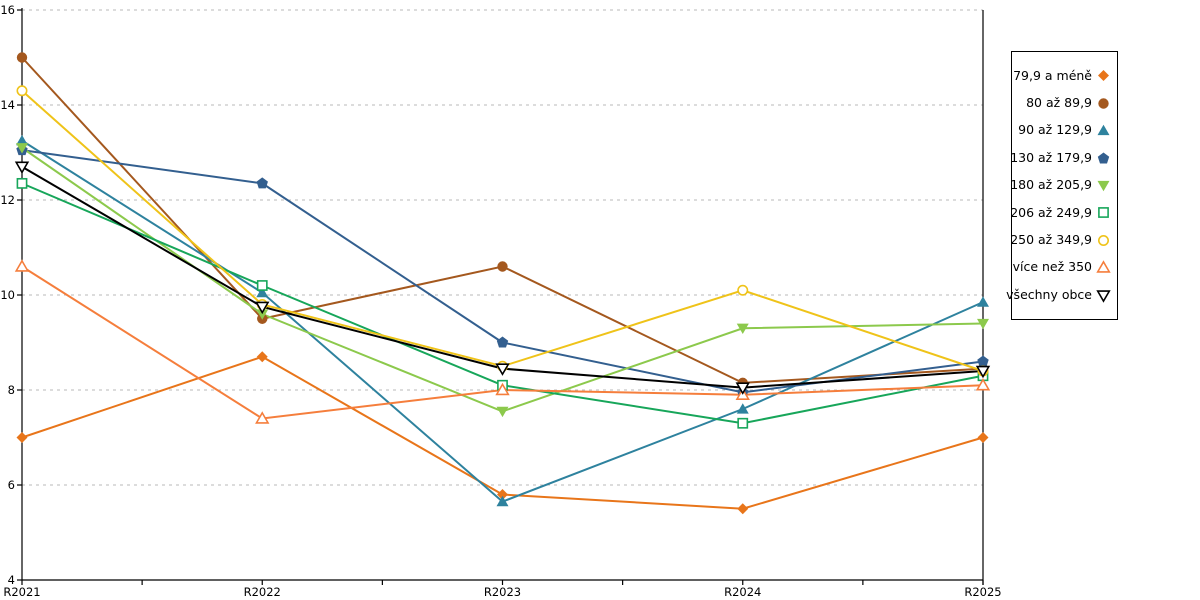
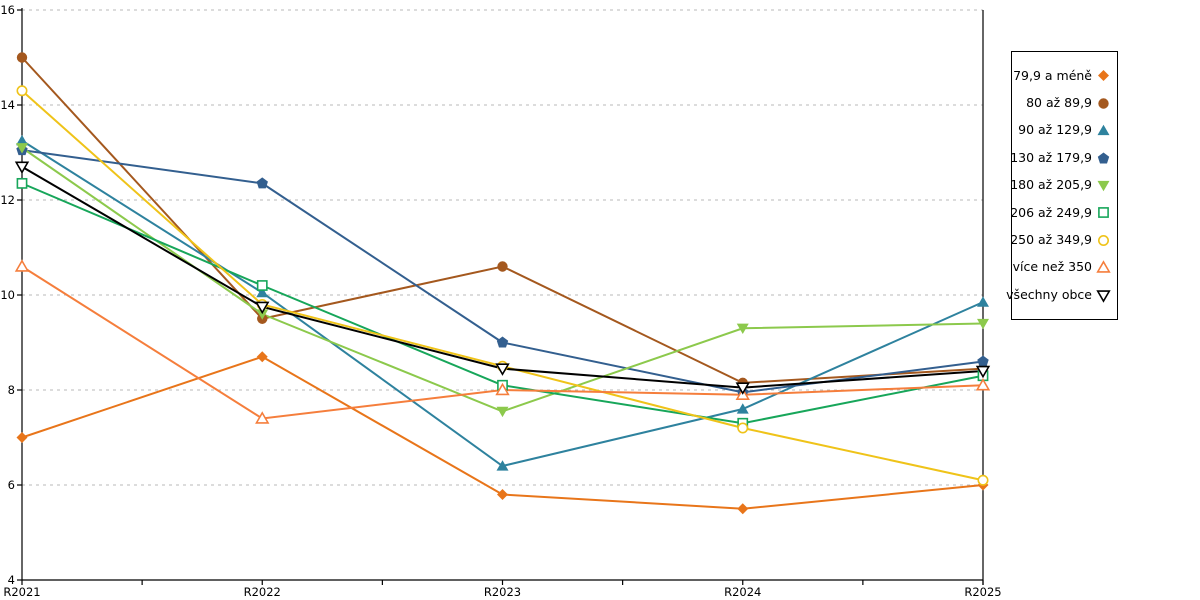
90 až 129,9/R2023: 5.7 -> 6.4
250 až 349,9/R2024: 10.1 -> 7.2
79,9 a méně/R2025: 7.0 -> 6.0
250 až 349,9/R2025: 8.4 -> 6.1
